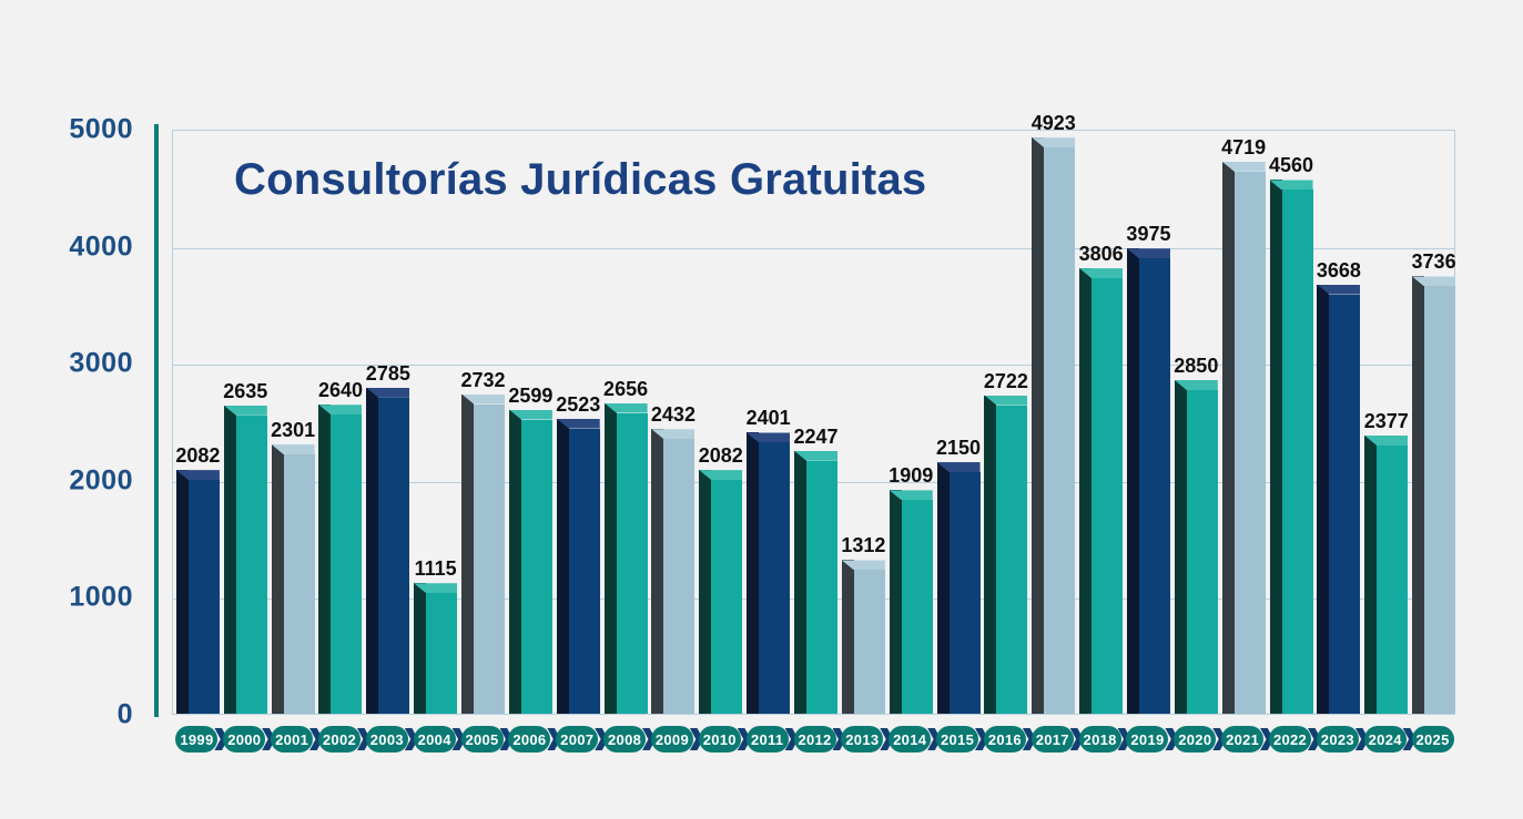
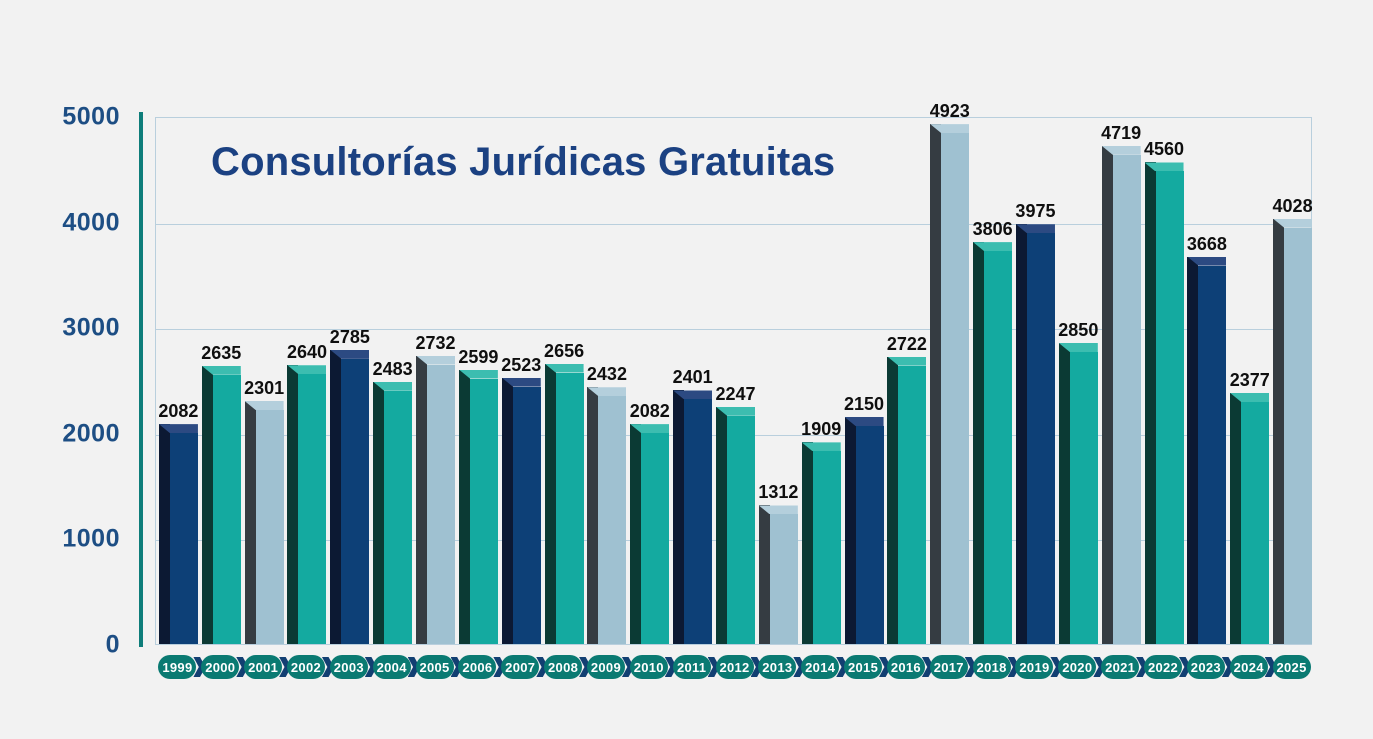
2004: 1115 -> 2483
2025: 3736 -> 4028
